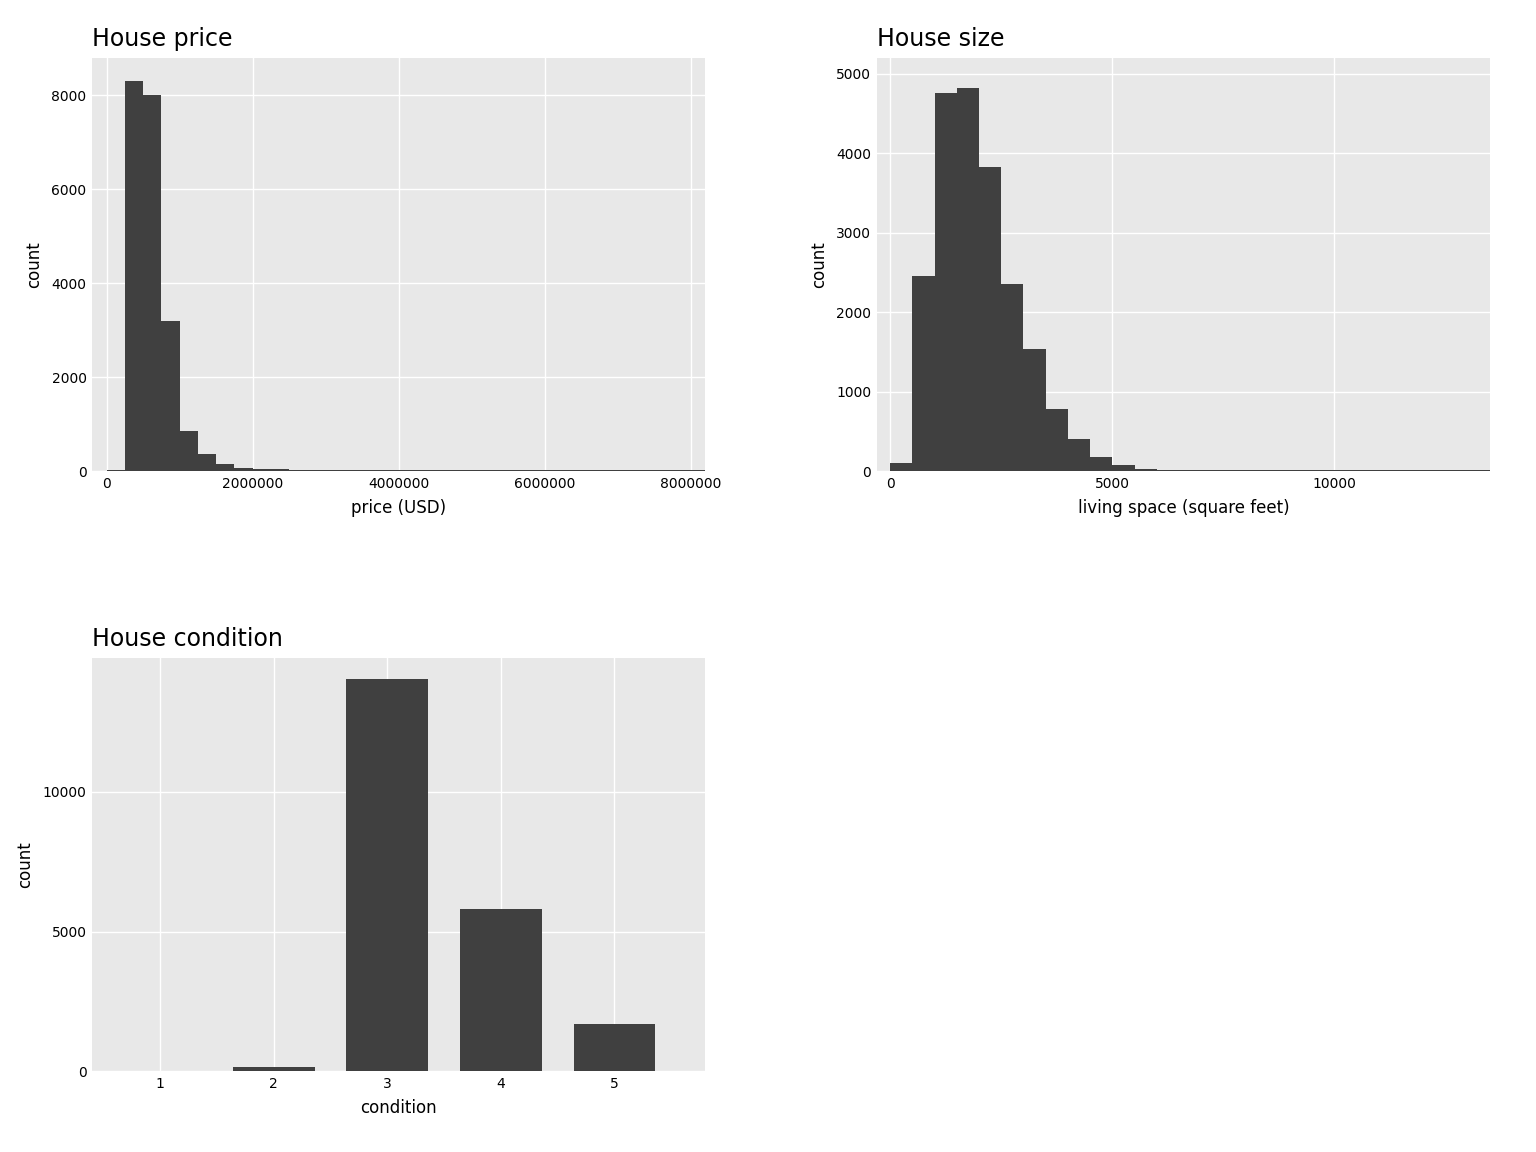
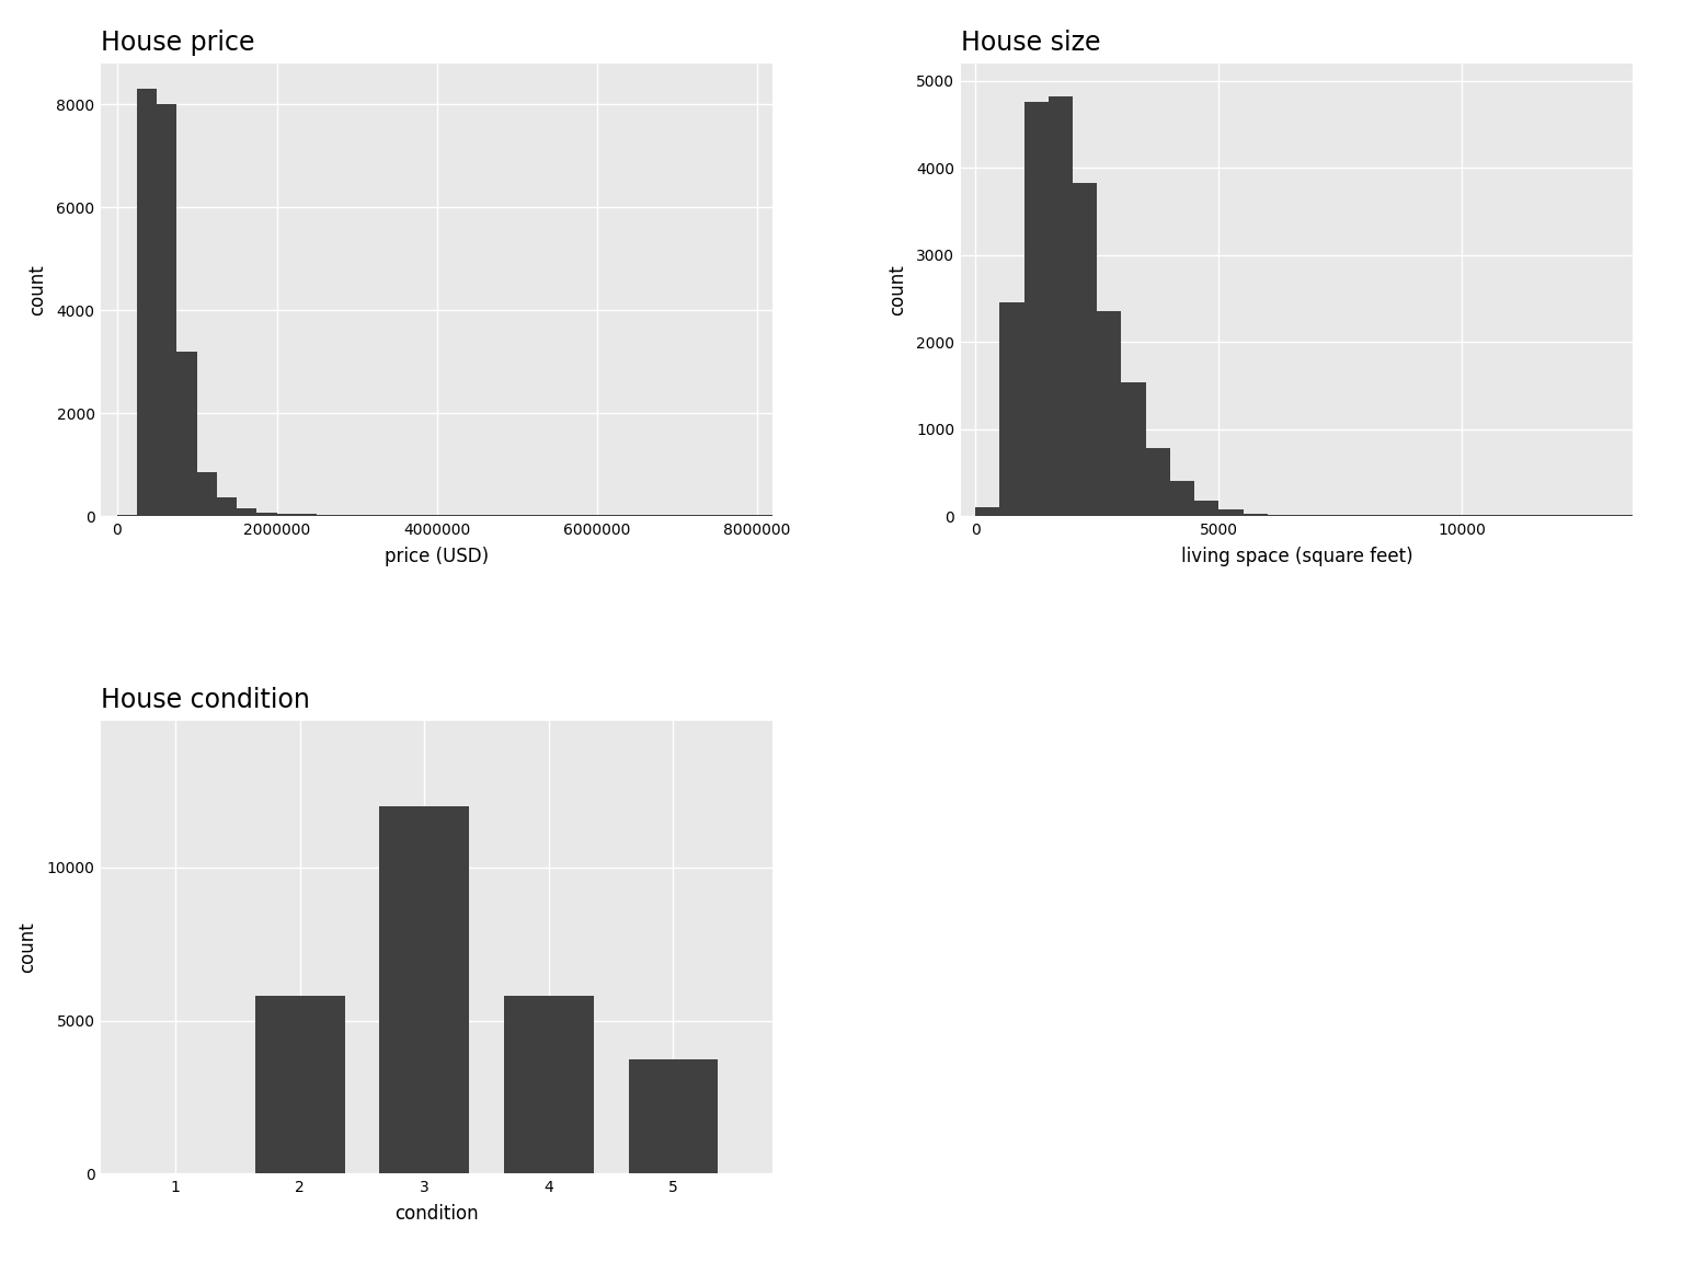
House condition/2: 170 -> 5800
House condition/3: 14020 -> 12000
House condition/5: 1700 -> 3750
